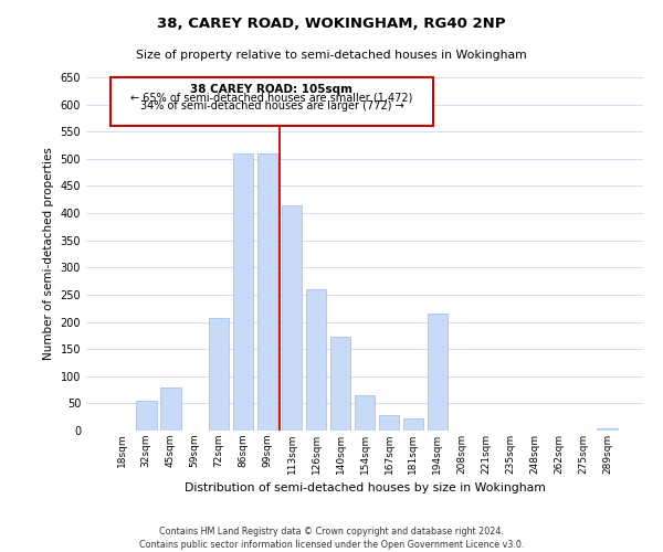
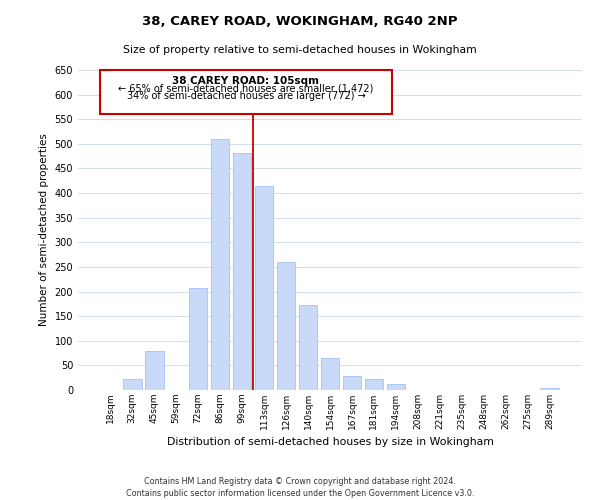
32sqm: 55 -> 22
99sqm: 510 -> 482
194sqm: 215 -> 13
